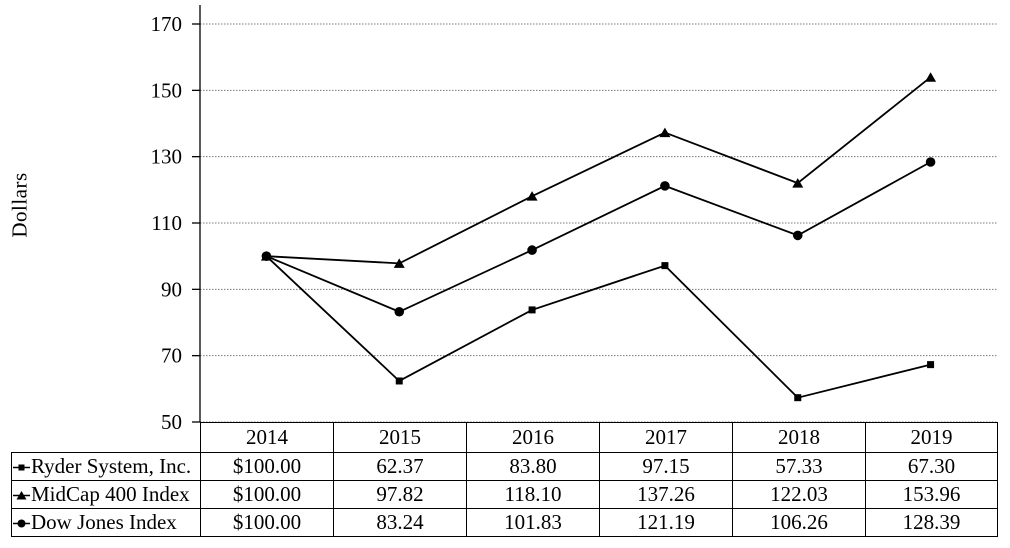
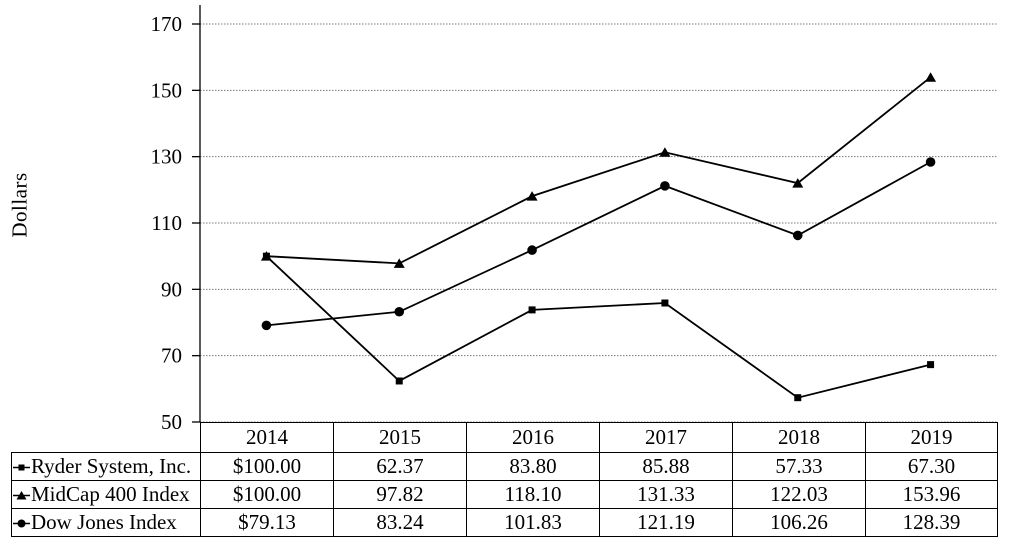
Dow Jones Index/2014: $100.00 -> $79.13
Ryder System, Inc./2017: 97.15 -> 85.88
MidCap 400 Index/2017: 137.26 -> 131.33
